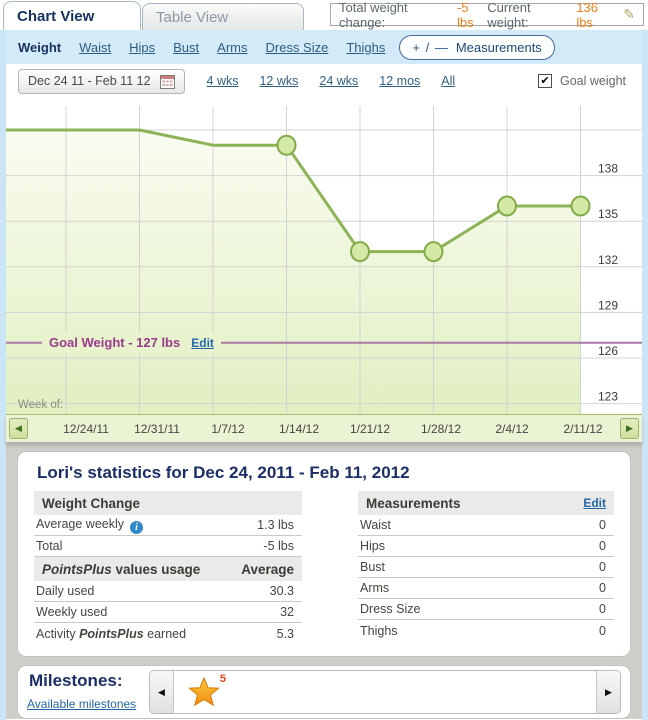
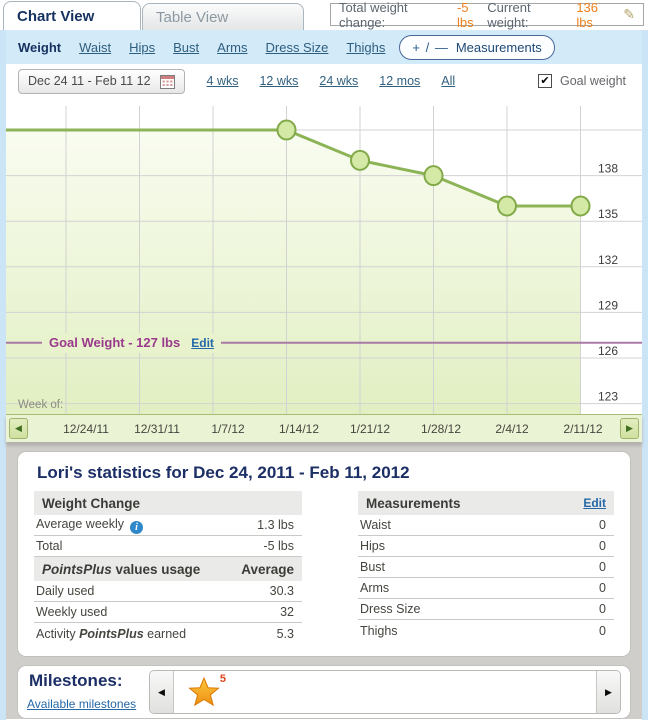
1/7/12: 140 -> 141
1/14/12: 140 -> 141
1/21/12: 133 -> 139
1/28/12: 133 -> 138
